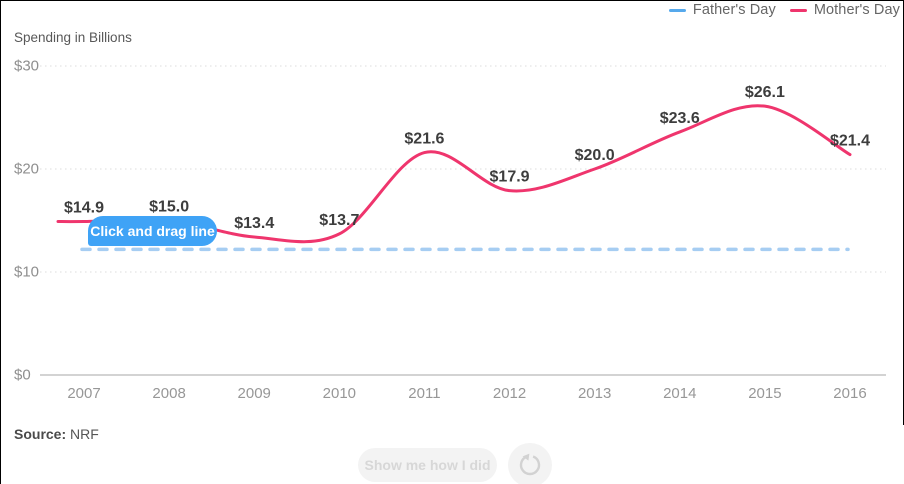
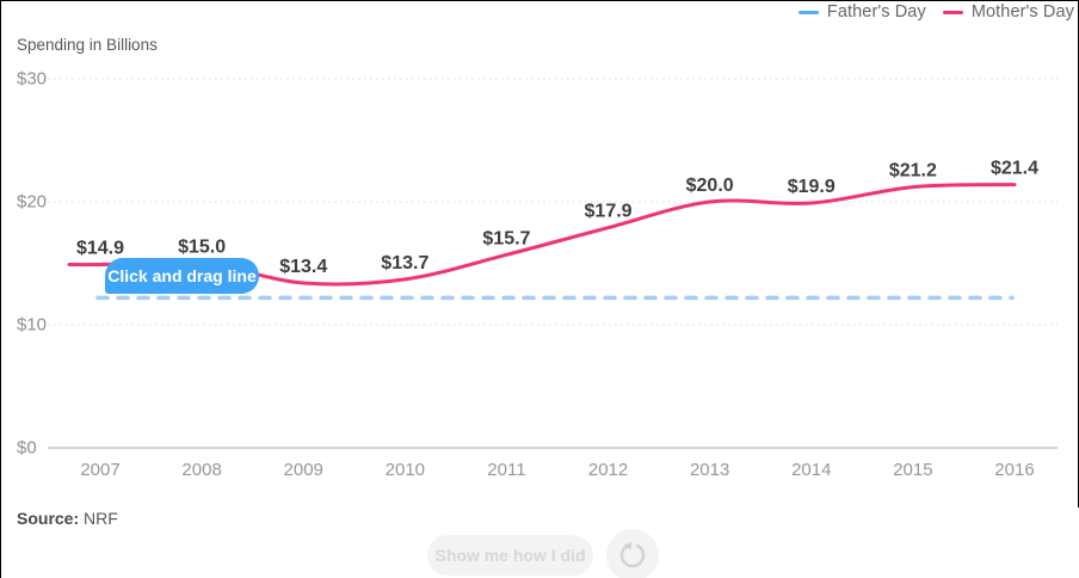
Mother's Day/2011: $21.6 -> $15.7
Mother's Day/2014: $23.6 -> $19.9
Mother's Day/2015: $26.1 -> $21.2
